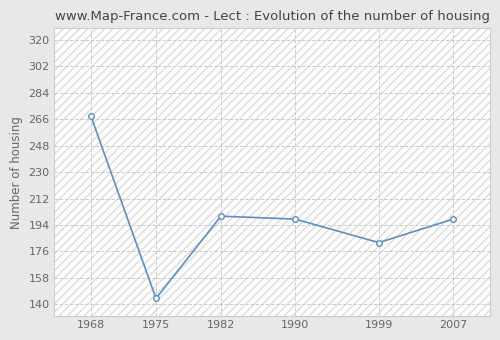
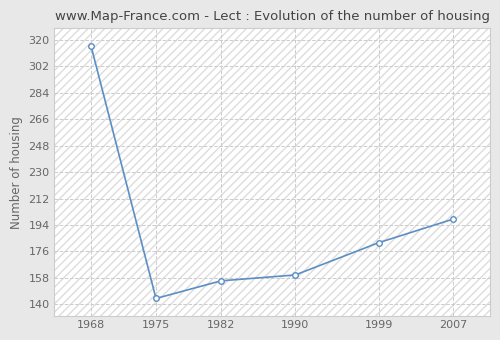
1968: 268 -> 316
1982: 200 -> 156
1990: 198 -> 160
